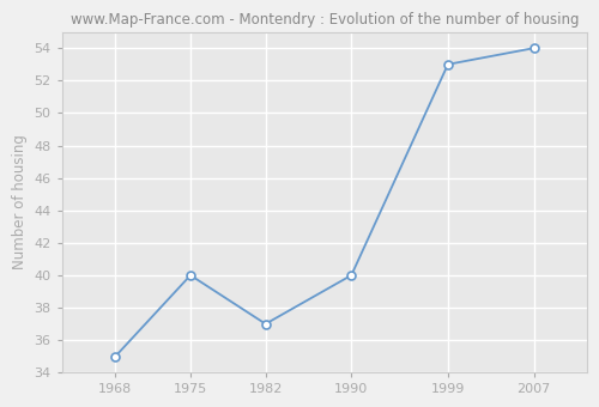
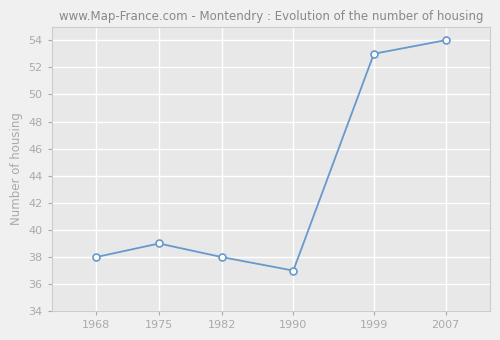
1968: 35 -> 38
1975: 40 -> 39
1982: 37 -> 38
1990: 40 -> 37
